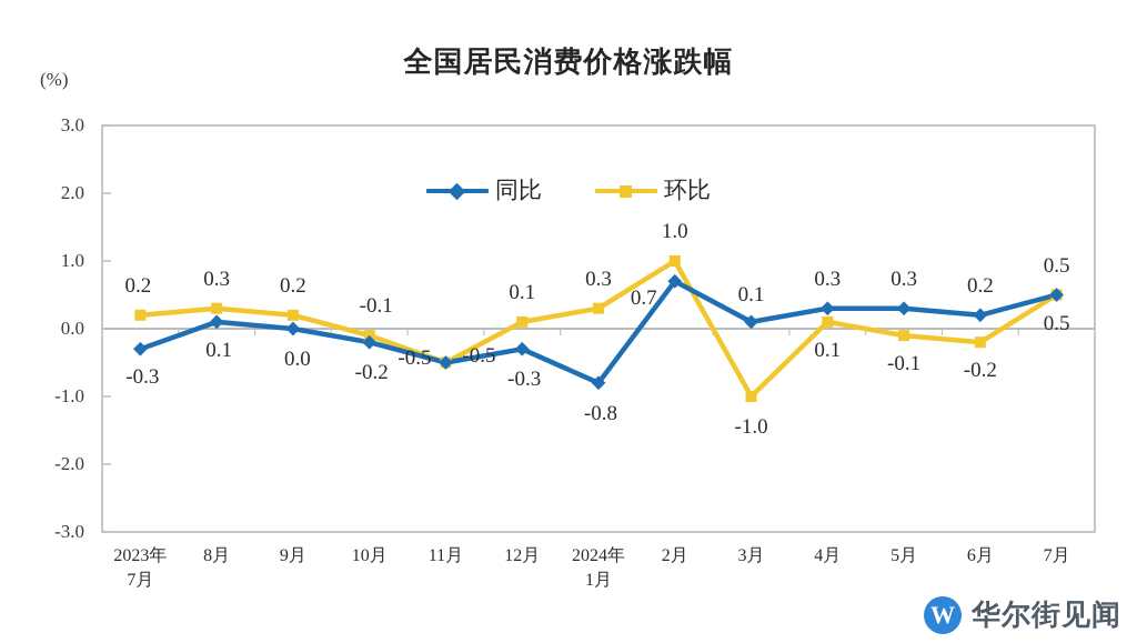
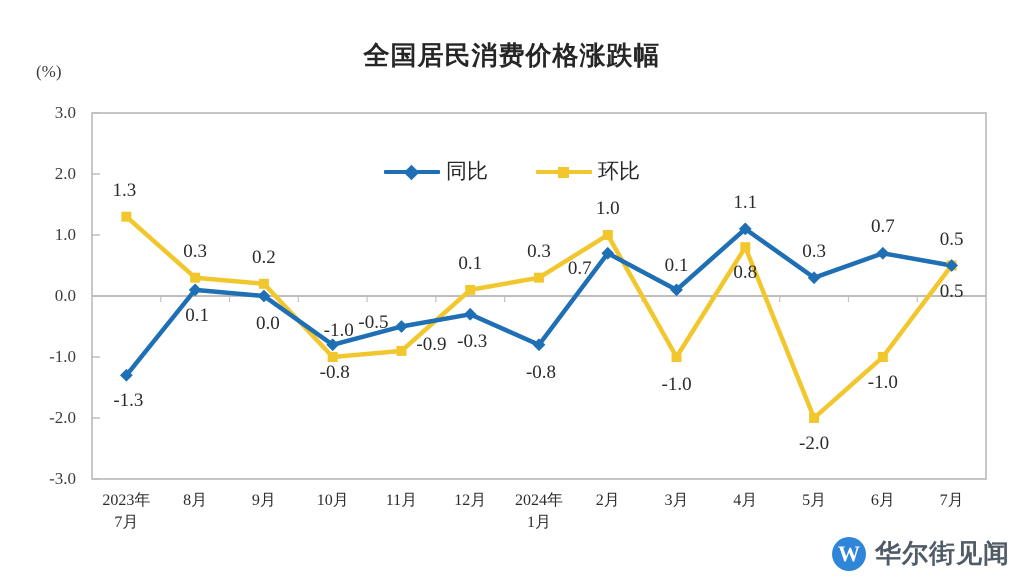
同比/2023年 7月: -0.3 -> -1.3
环比/2023年 7月: 0.2 -> 1.3
同比/10月: -0.2 -> -0.8
环比/10月: -0.1 -> -1.0
环比/11月: -0.5 -> -0.9
同比/4月: 0.3 -> 1.1
环比/4月: 0.1 -> 0.8
环比/5月: -0.1 -> -2.0
同比/6月: 0.2 -> 0.7
环比/6月: -0.2 -> -1.0
